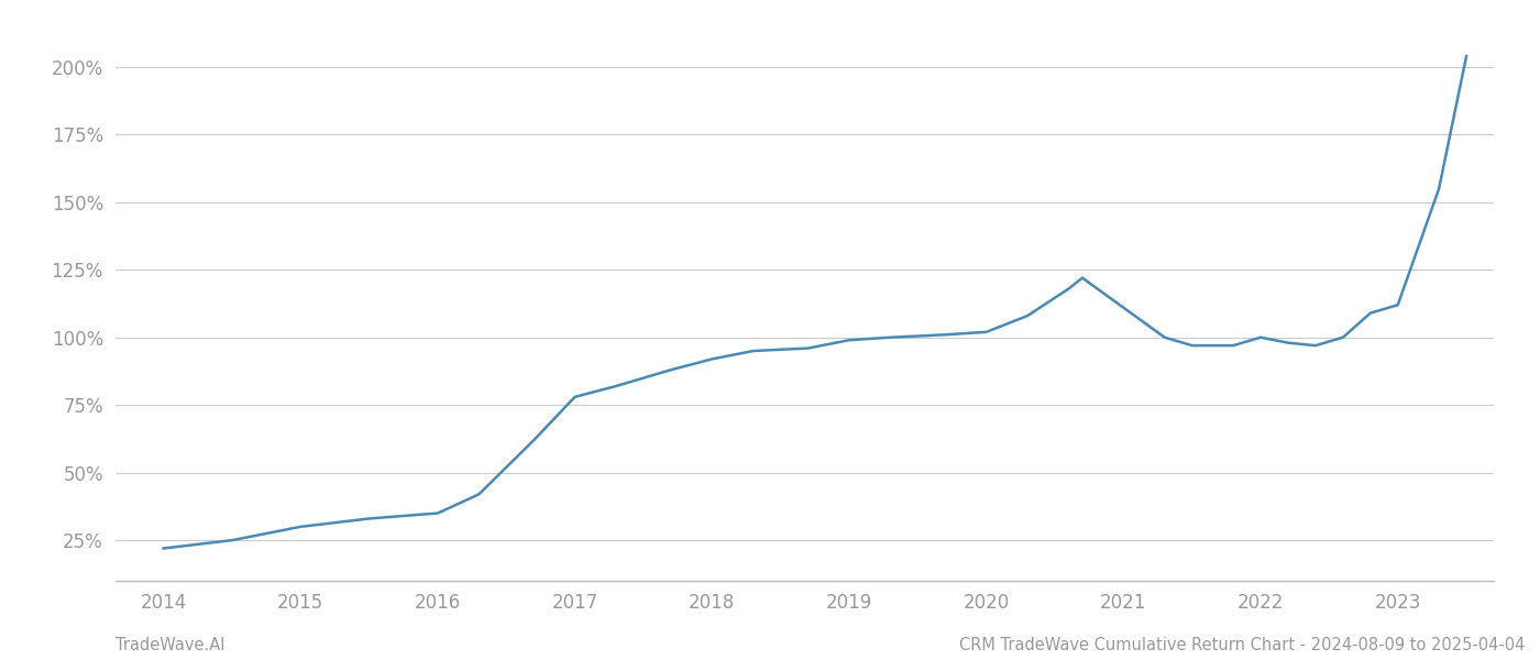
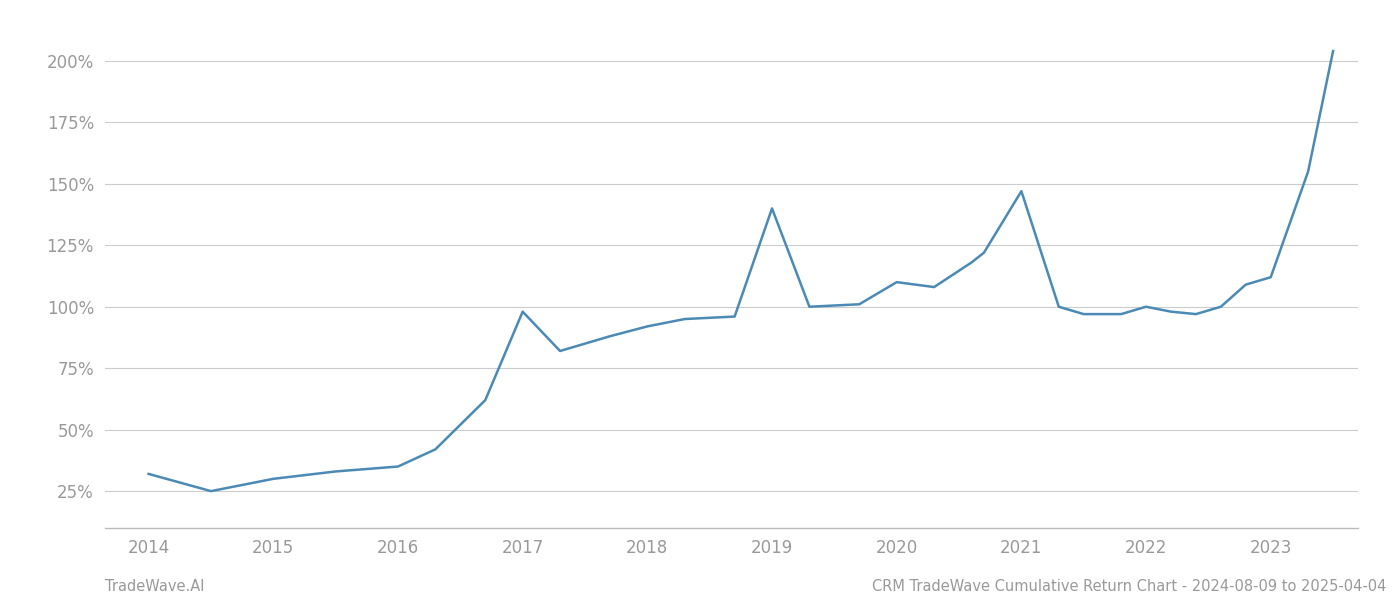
2014: 22% -> 32%
2017: 78% -> 98%
2019: 99% -> 140%
2020: 102% -> 110%
2021: 111% -> 147%
